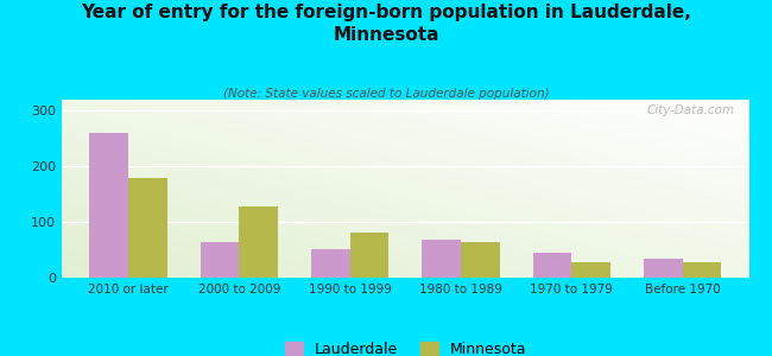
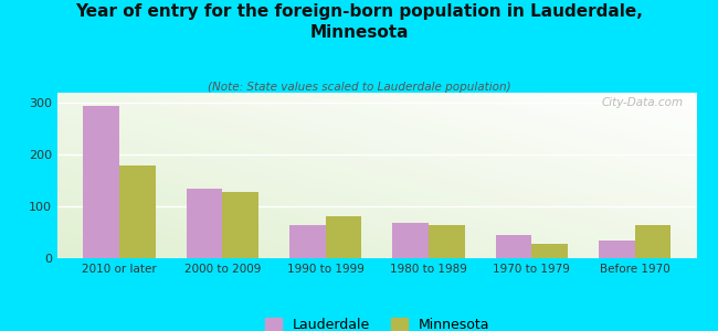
Lauderdale/2010 or later: 260 -> 295
Lauderdale/2000 to 2009: 65 -> 135
Lauderdale/1990 to 1999: 52 -> 65
Minnesota/Before 1970: 27 -> 65
